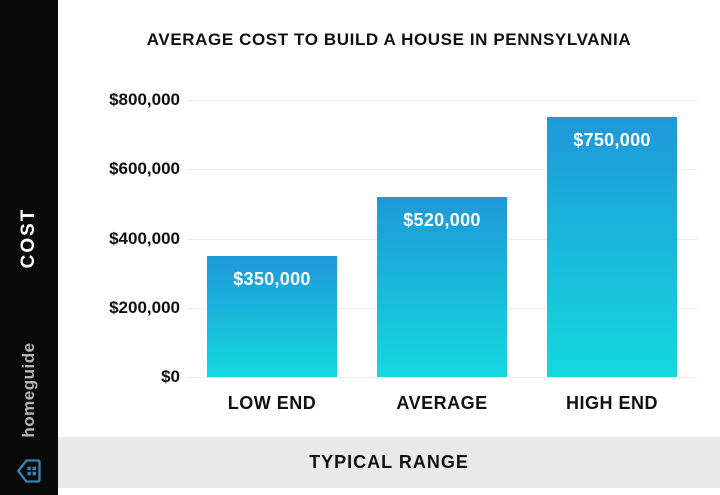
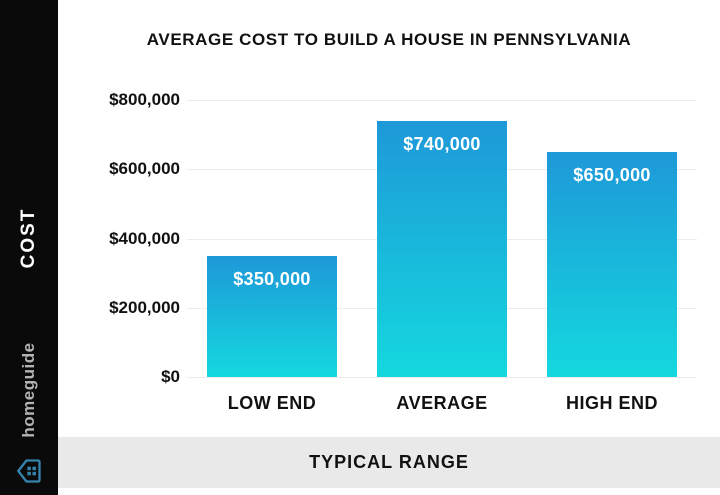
AVERAGE: $520,000 -> $740,000
HIGH END: $750,000 -> $650,000
